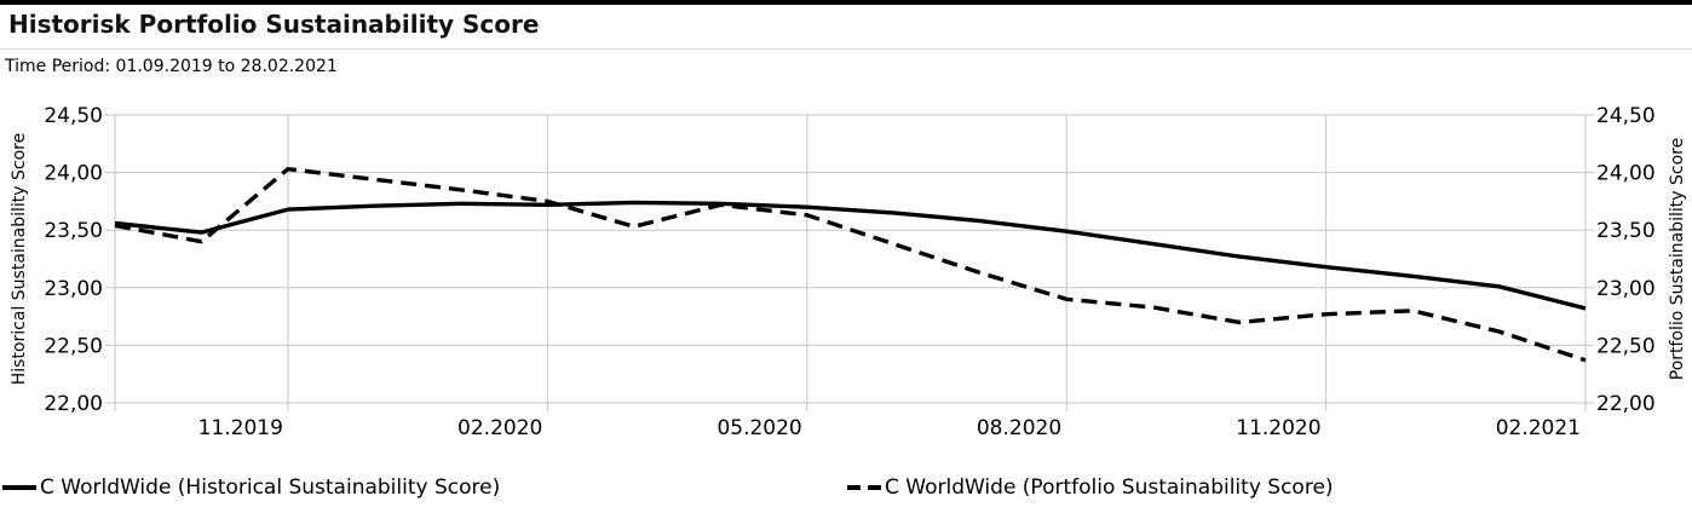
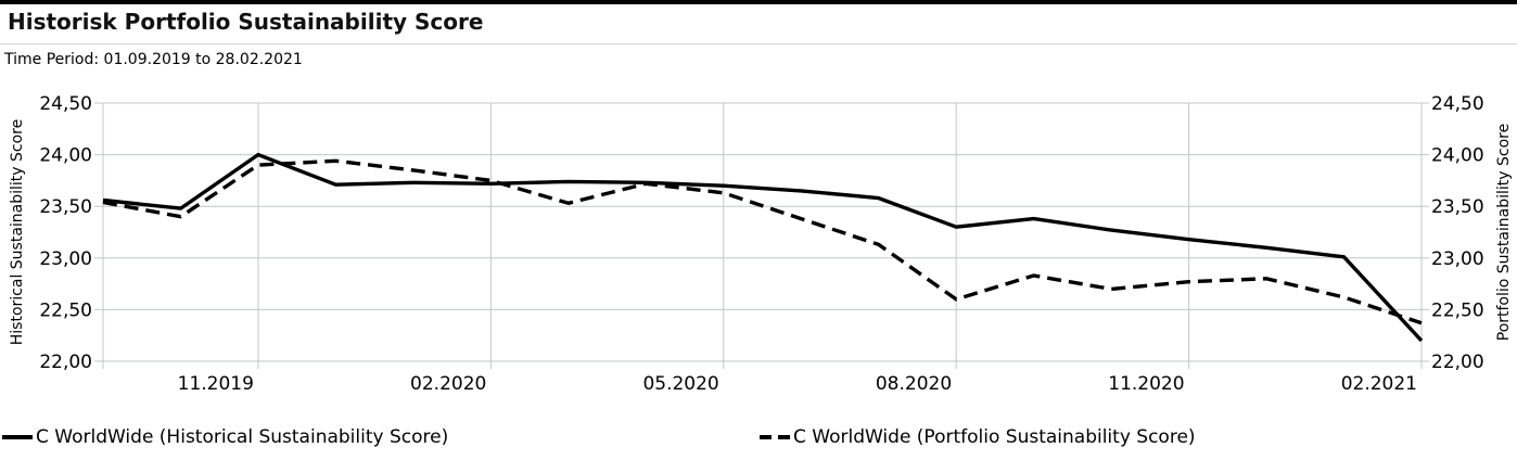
C WorldWide (Historical Sustainability Score)/11.2019: 23,7 -> 24,0
C WorldWide (Portfolio Sustainability Score)/11.2019: 24,0 -> 23,9
C WorldWide (Historical Sustainability Score)/08.2020: 23,5 -> 23,3
C WorldWide (Portfolio Sustainability Score)/08.2020: 22,9 -> 22,6
C WorldWide (Historical Sustainability Score)/02.2021: 22,8 -> 22,2
